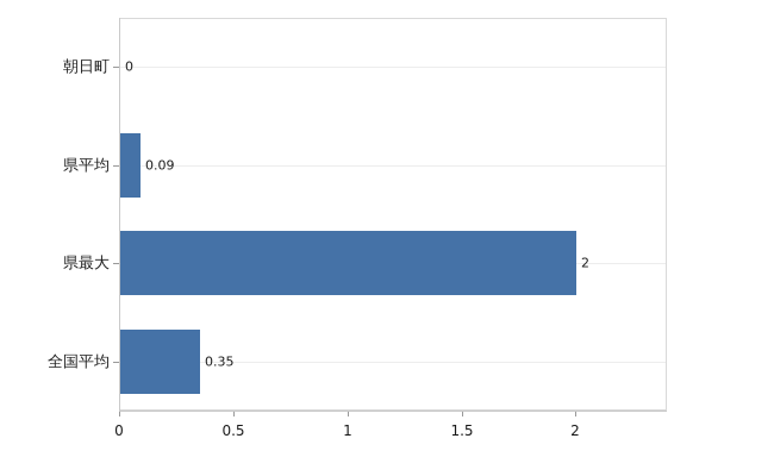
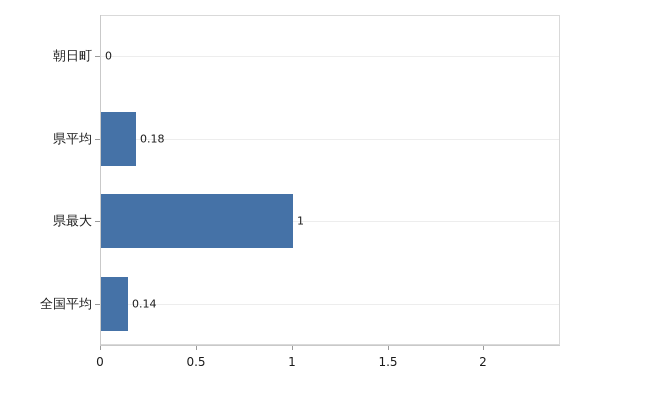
県平均: 0.09 -> 0.18
県最大: 2 -> 1
全国平均: 0.35 -> 0.14
